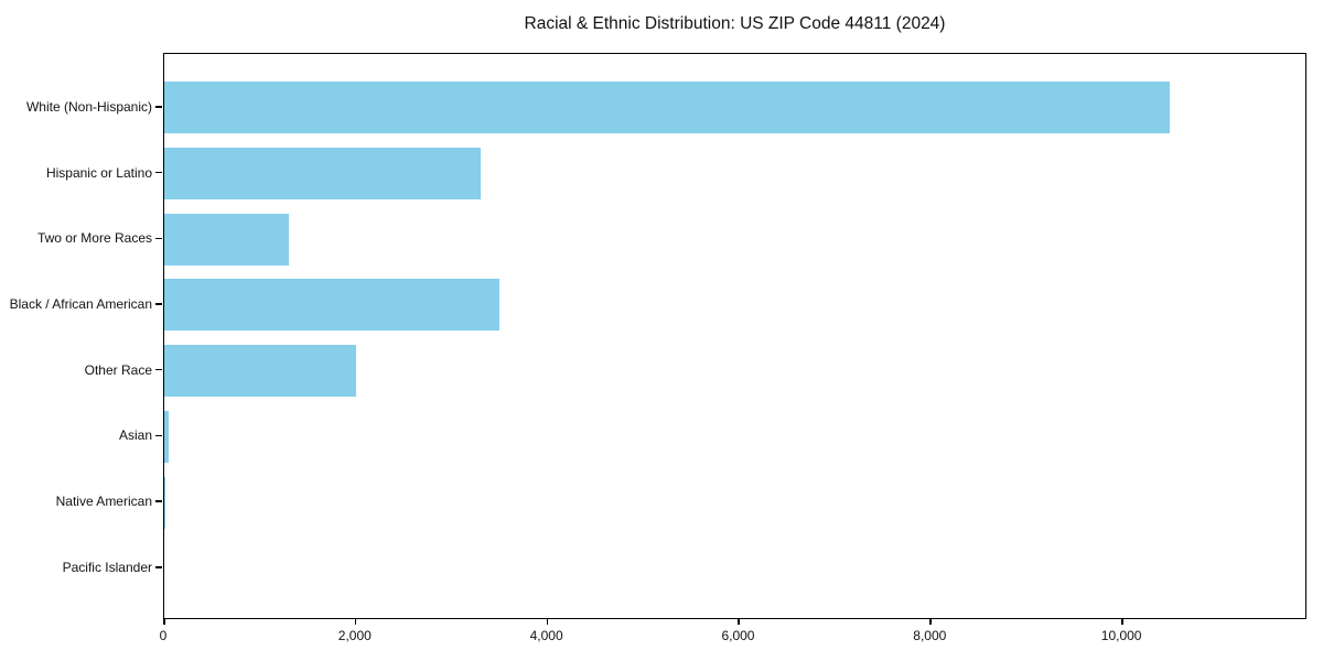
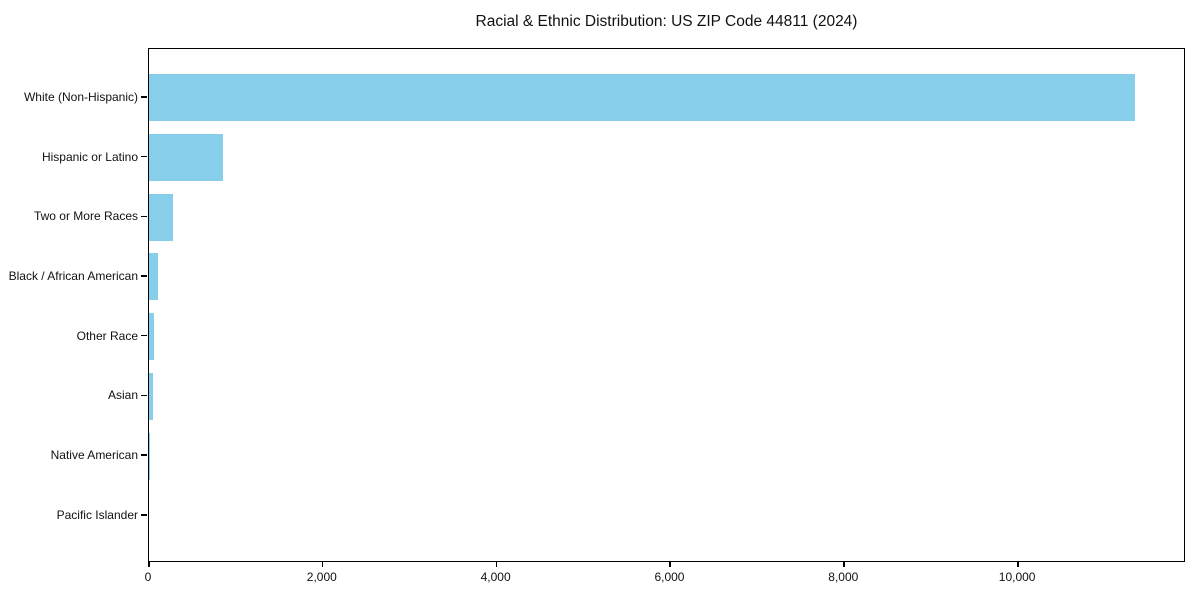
White (Non-Hispanic): 10500 -> 11400
Hispanic or Latino: 3300 -> 800
Two or More Races: 1300 -> 300
Black / African American: 3500 -> 100
Other Race: 2000 -> 100
